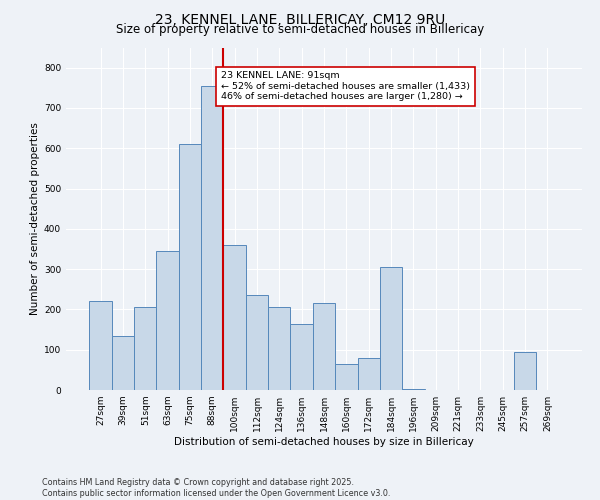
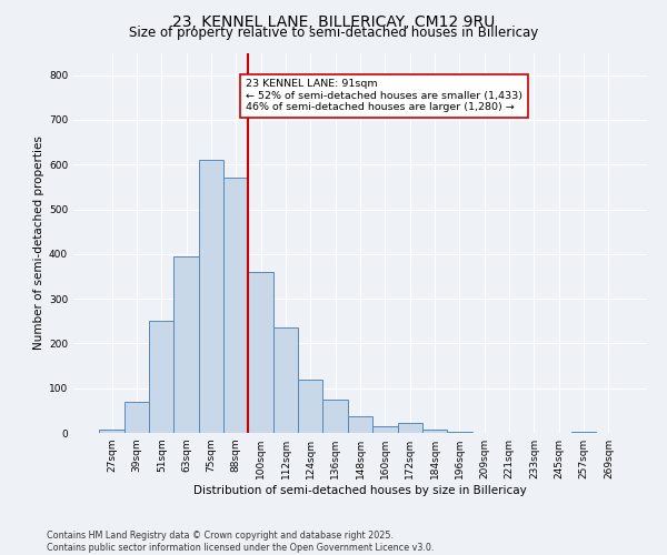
27sqm: 220 -> 7
39sqm: 135 -> 70
51sqm: 205 -> 250
63sqm: 345 -> 395
88sqm: 755 -> 570
124sqm: 205 -> 120
136sqm: 165 -> 75
148sqm: 215 -> 37
160sqm: 65 -> 15
172sqm: 80 -> 22
184sqm: 305 -> 7
257sqm: 95 -> 2
